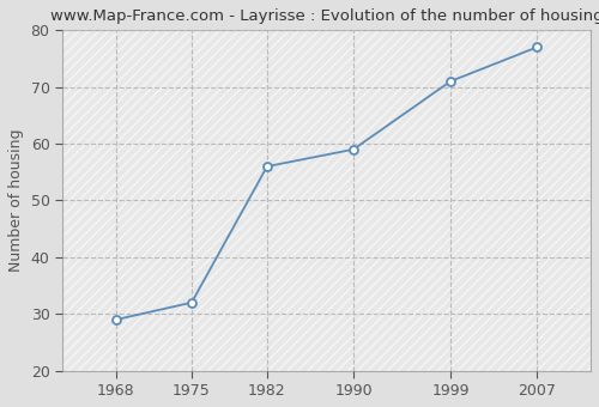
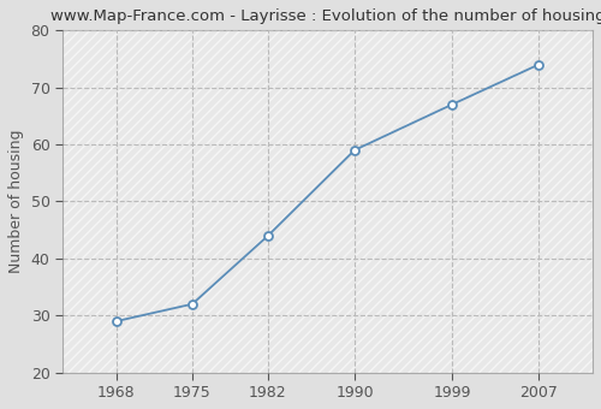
1982: 56 -> 44
1999: 71 -> 67
2007: 77 -> 74
